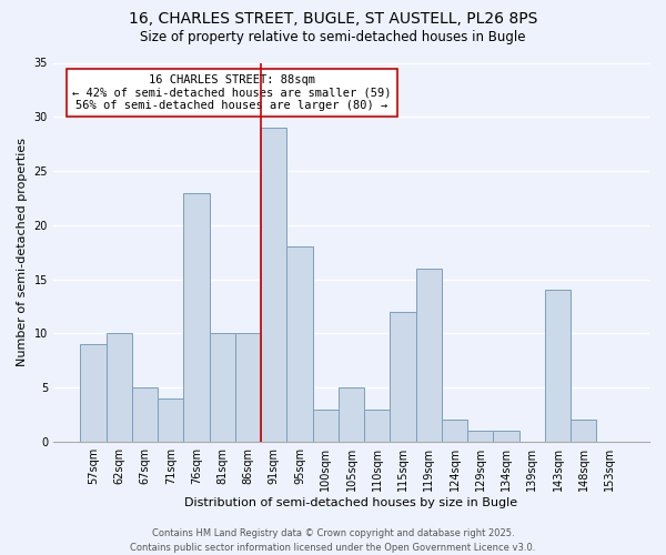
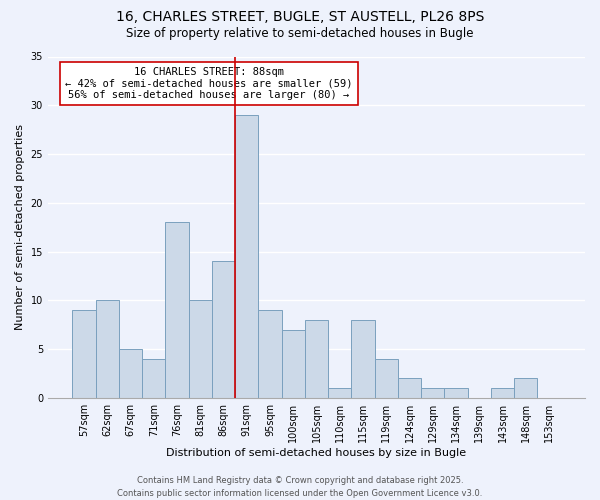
76sqm: 23 -> 18
86sqm: 10 -> 14
95sqm: 18 -> 9
100sqm: 3 -> 7
105sqm: 5 -> 8
110sqm: 3 -> 1
115sqm: 12 -> 8
119sqm: 16 -> 4
143sqm: 14 -> 1
